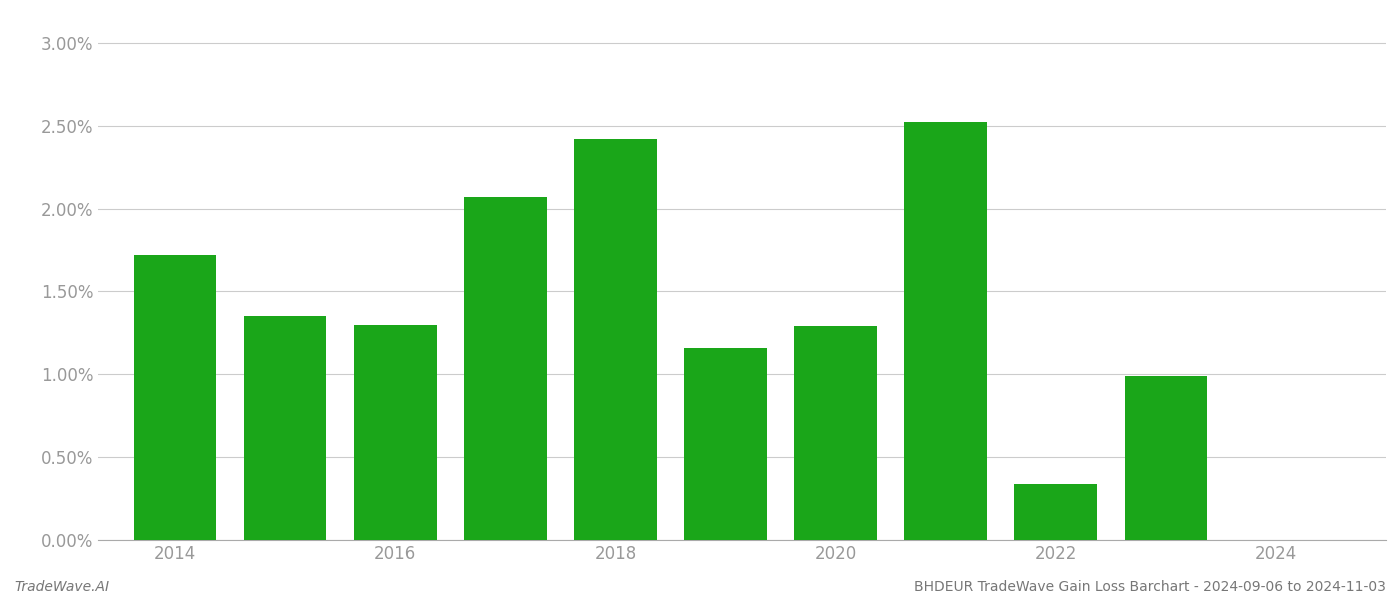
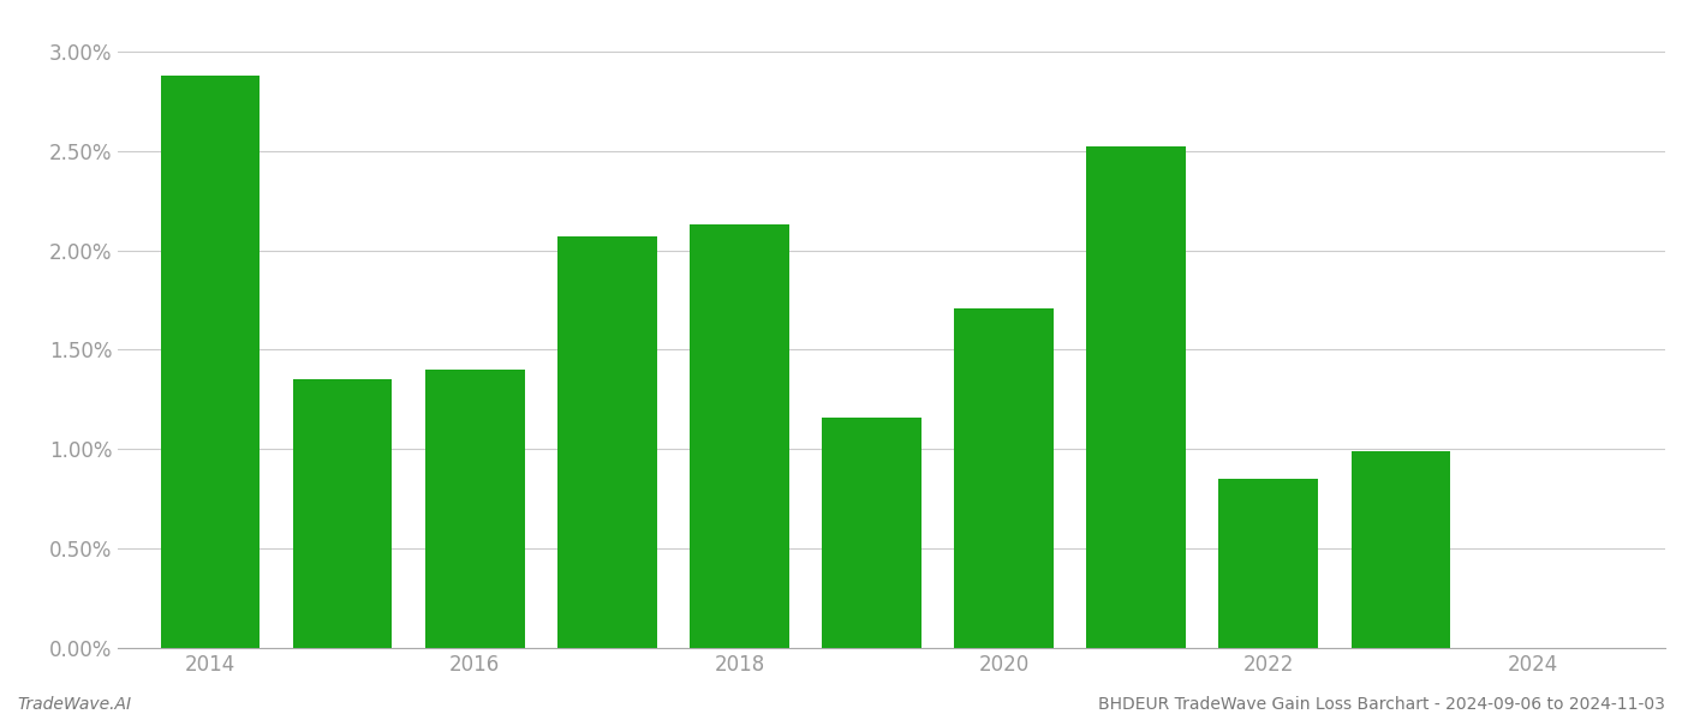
2014: 1.72% -> 2.88%
2016: 1.30% -> 1.40%
2018: 2.42% -> 2.13%
2020: 1.29% -> 1.71%
2022: 0.34% -> 0.85%
